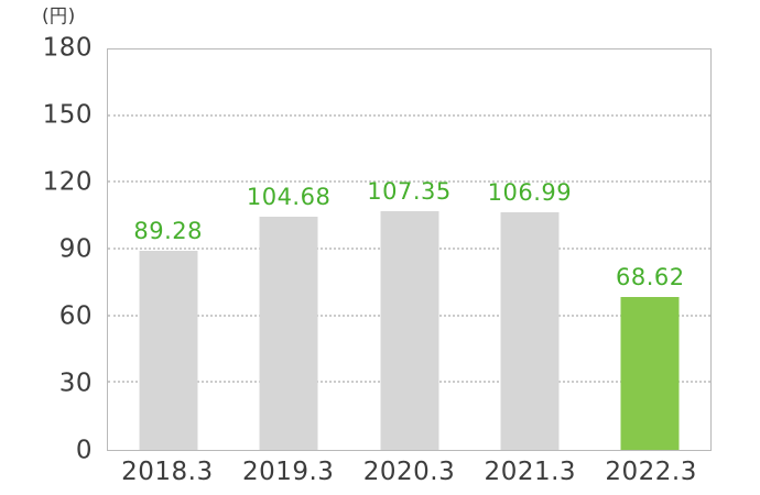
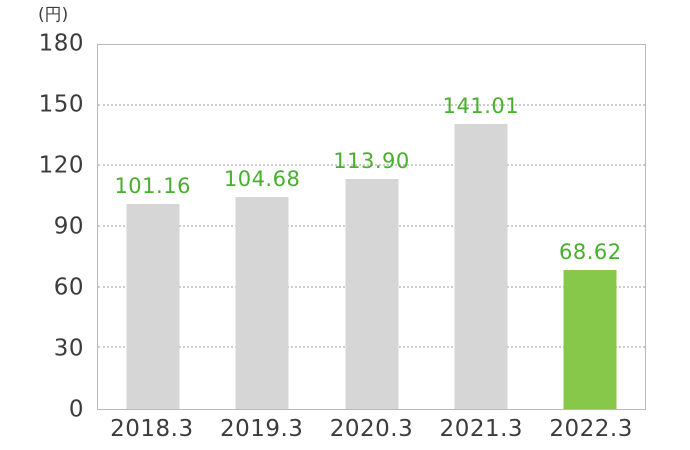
2018.3: 89.28 -> 101.16
2020.3: 107.35 -> 113.90
2021.3: 106.99 -> 141.01
